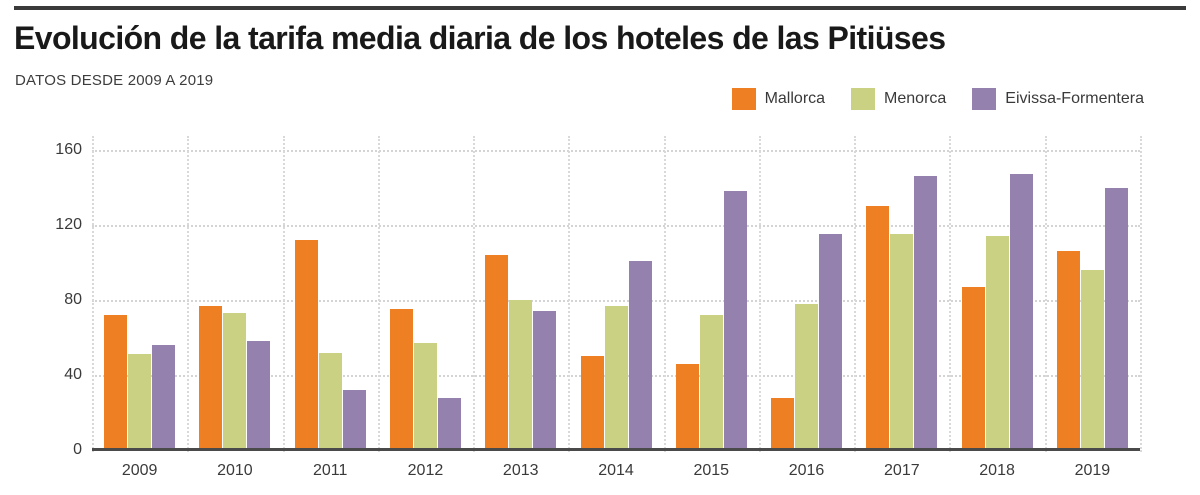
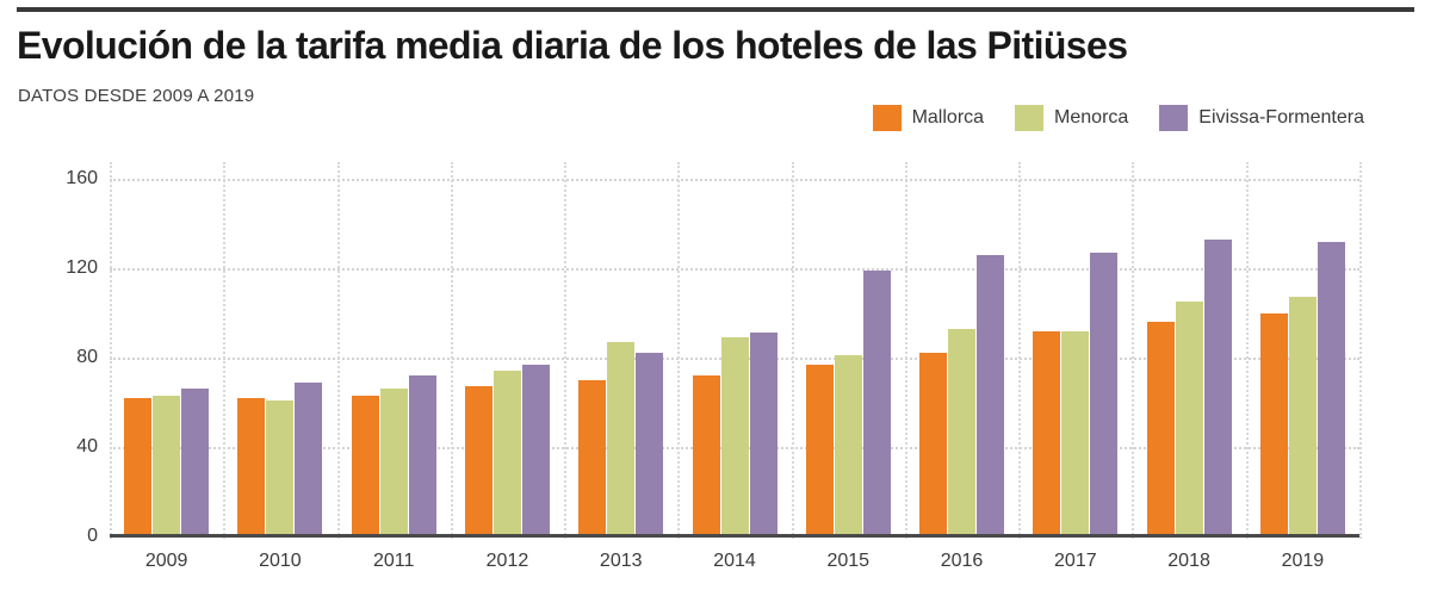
Mallorca/2009: 72 -> 62
Menorca/2009: 51 -> 63
Eivissa-Formentera/2009: 56 -> 66
Mallorca/2010: 77 -> 62
Menorca/2010: 73 -> 61
Eivissa-Formentera/2010: 58 -> 69
Mallorca/2011: 112 -> 63
Menorca/2011: 52 -> 66
Eivissa-Formentera/2011: 32 -> 72
Mallorca/2012: 75 -> 67
Menorca/2012: 57 -> 74
Eivissa-Formentera/2012: 28 -> 77
Mallorca/2013: 104 -> 70
Menorca/2013: 80 -> 87
Eivissa-Formentera/2013: 74 -> 82
Mallorca/2014: 50 -> 72
Menorca/2014: 77 -> 89
Eivissa-Formentera/2014: 101 -> 91
Mallorca/2015: 46 -> 77
Menorca/2015: 72 -> 81
Eivissa-Formentera/2015: 138 -> 119
Mallorca/2016: 28 -> 82
Menorca/2016: 78 -> 93
Eivissa-Formentera/2016: 115 -> 126
Mallorca/2017: 130 -> 92
Menorca/2017: 115 -> 92
Eivissa-Formentera/2017: 146 -> 127
Mallorca/2018: 87 -> 96
Menorca/2018: 114 -> 105
Eivissa-Formentera/2018: 147 -> 133
Mallorca/2019: 106 -> 100
Menorca/2019: 96 -> 107
Eivissa-Formentera/2019: 140 -> 132
